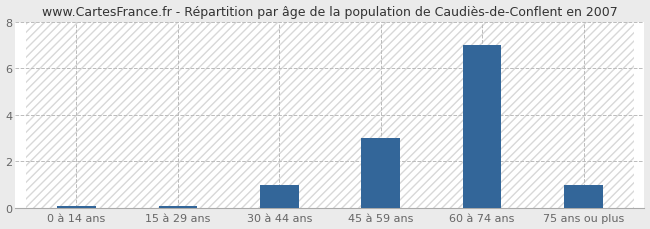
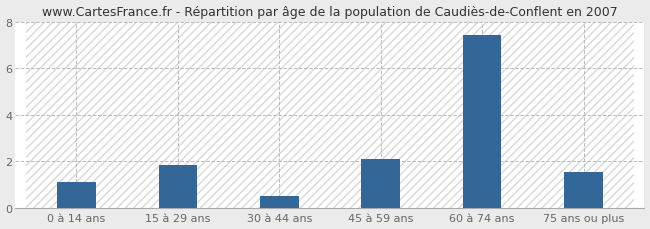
0 à 14 ans: 0.07 -> 1.10
15 à 29 ans: 0.07 -> 1.85
30 à 44 ans: 1.00 -> 0.50
45 à 59 ans: 3.00 -> 2.10
60 à 74 ans: 7.00 -> 7.40
75 ans ou plus: 1.00 -> 1.55
